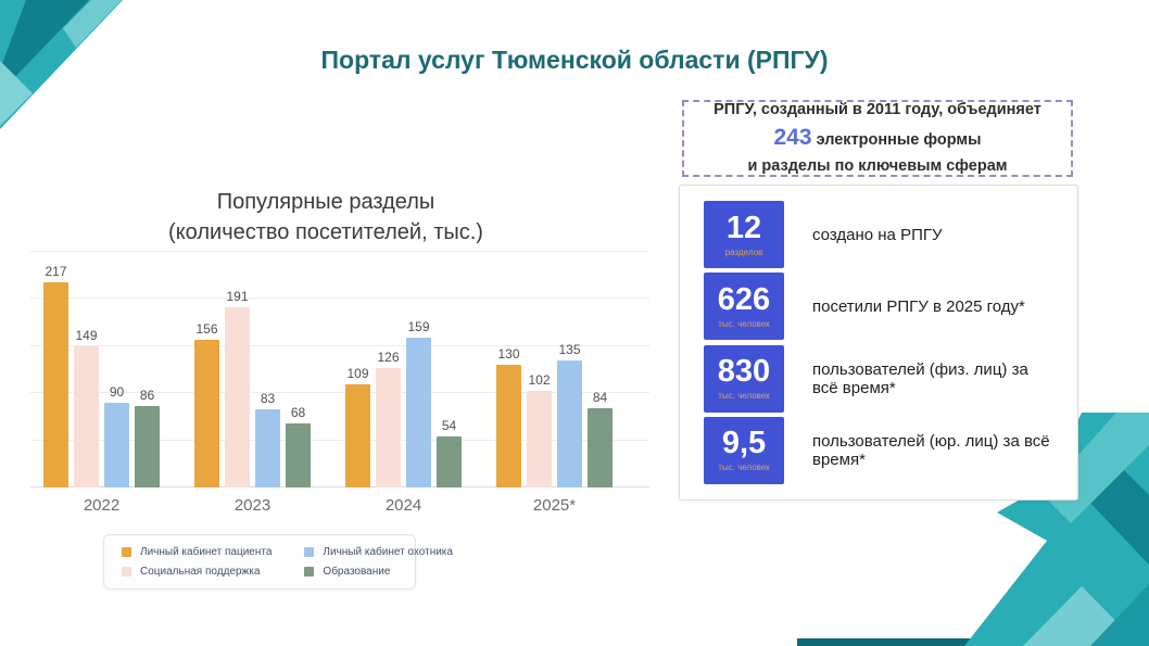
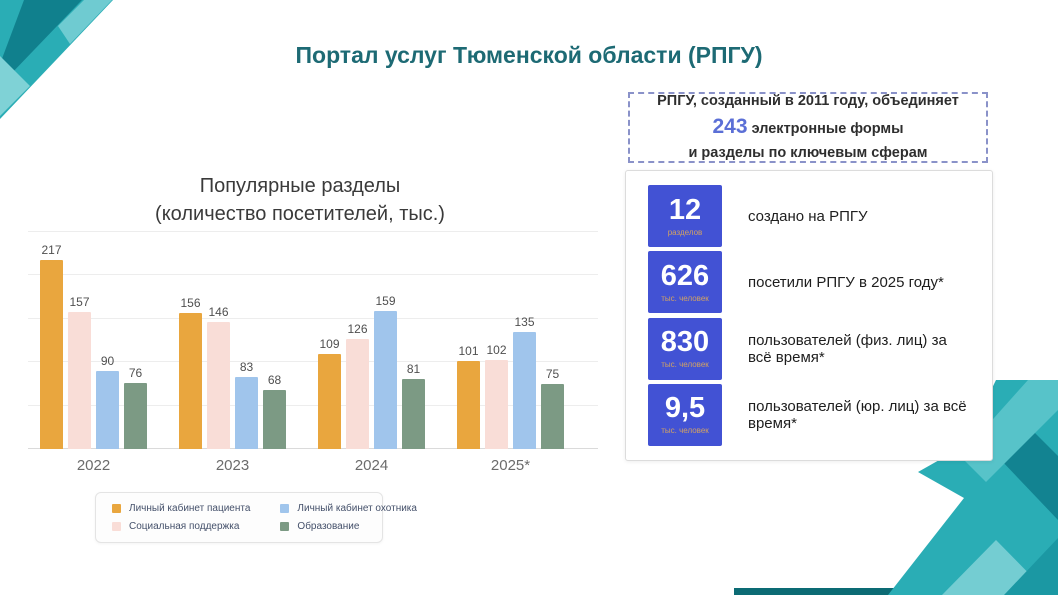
Социальная поддержка/2022: 149 -> 157
Образование/2022: 86 -> 76
Социальная поддержка/2023: 191 -> 146
Образование/2024: 54 -> 81
Личный кабинет пациента/2025*: 130 -> 101
Образование/2025*: 84 -> 75
